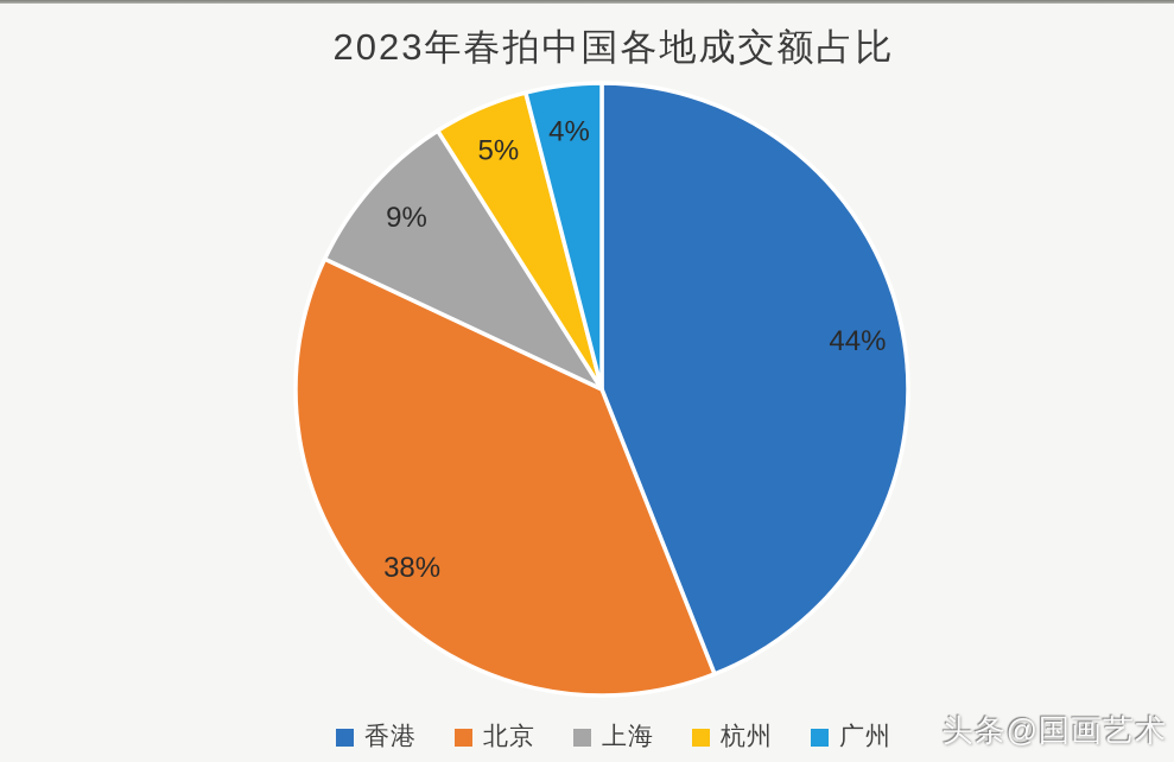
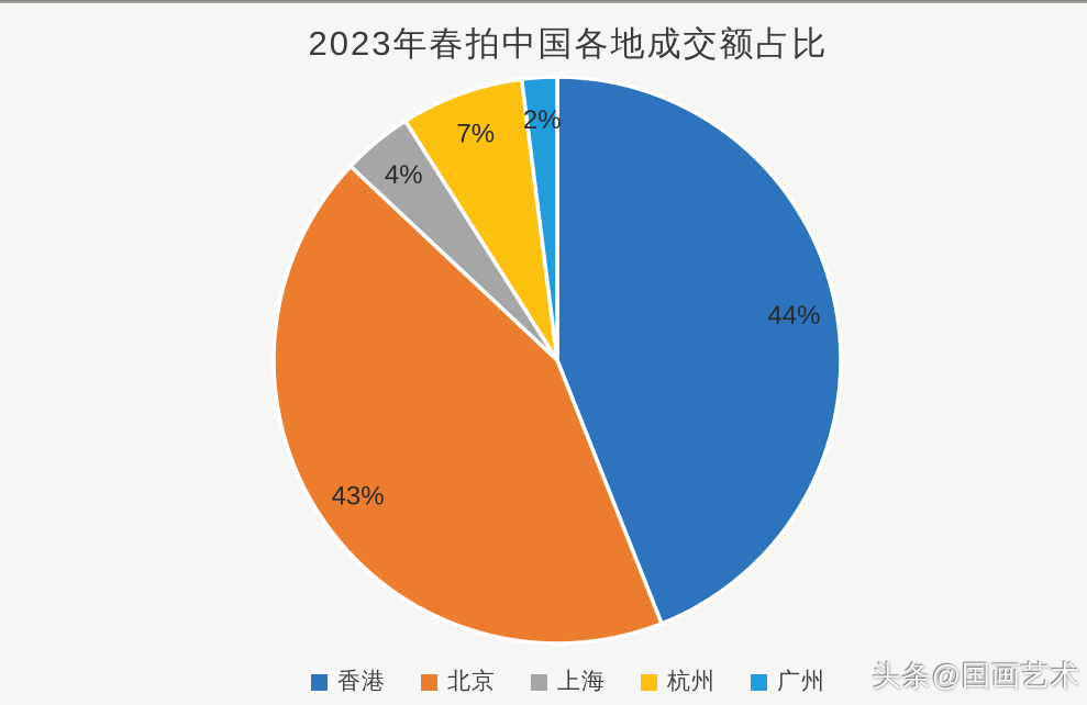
北京: 38% -> 43%
上海: 9% -> 4%
杭州: 5% -> 7%
广州: 4% -> 2%
